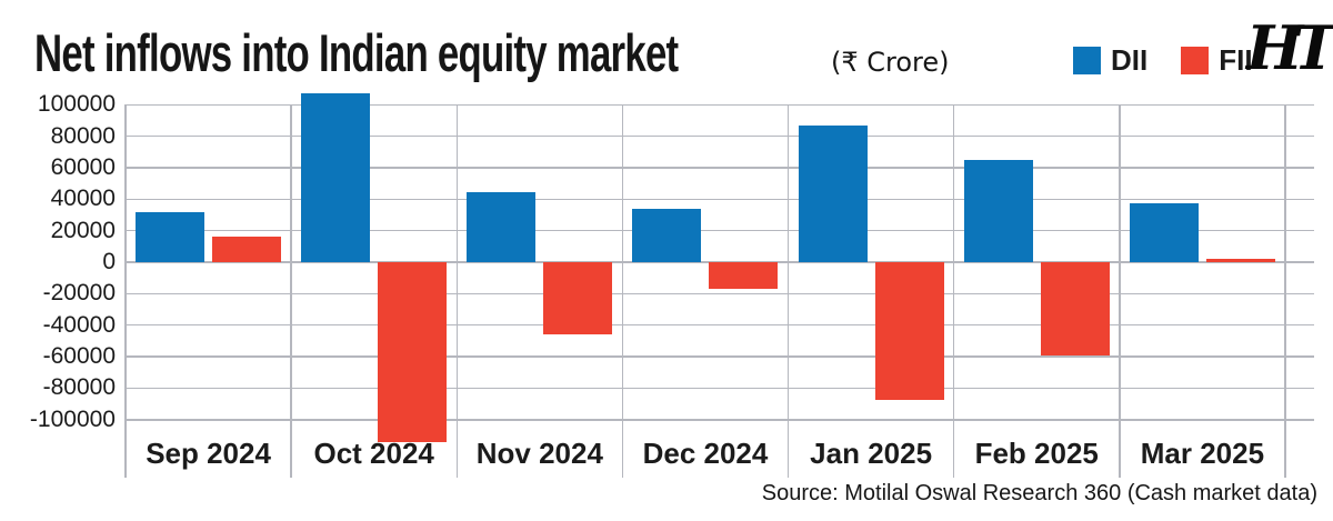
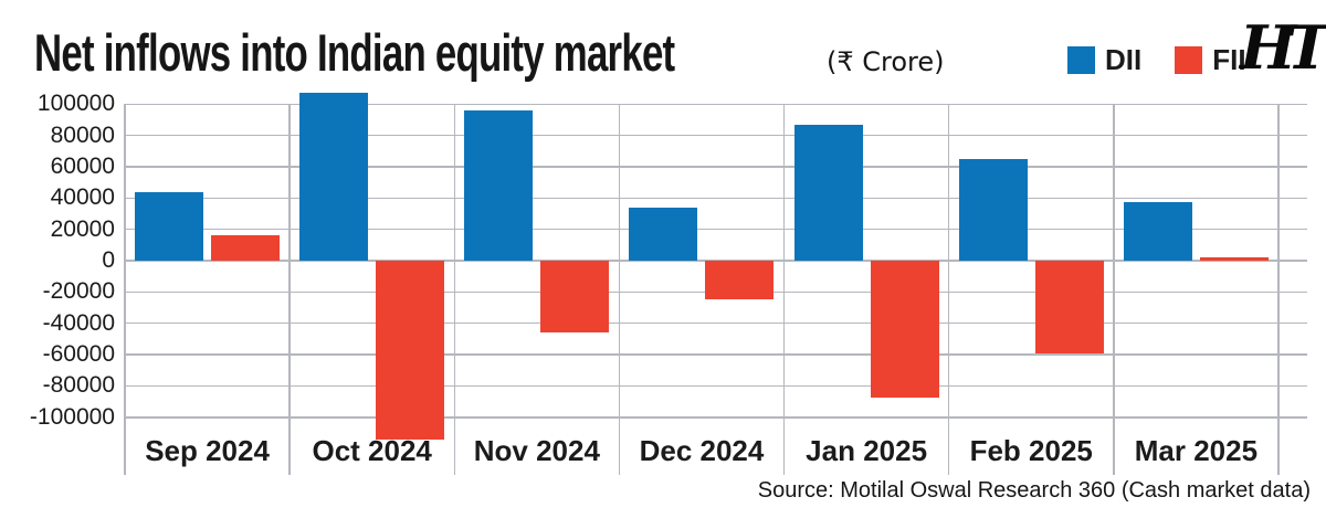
DII/Sep 2024: 32000 -> 44000
DII/Nov 2024: 44000 -> 96000
FII/Dec 2024: -17000 -> -25000
